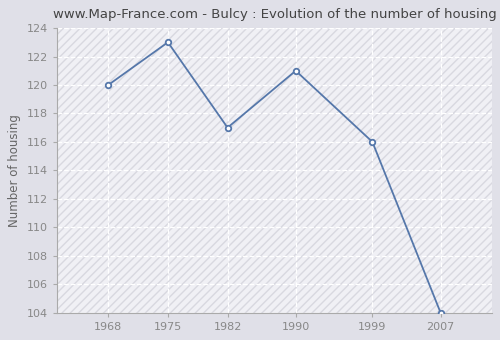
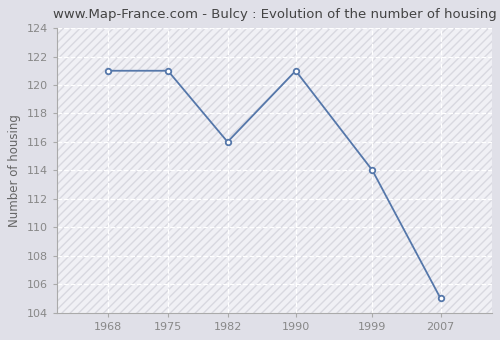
1968: 120 -> 121
1975: 123 -> 121
1982: 117 -> 116
1999: 116 -> 114
2007: 104 -> 105
